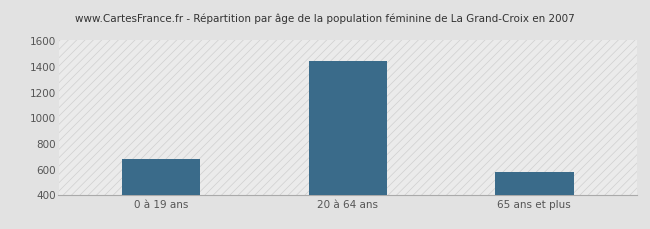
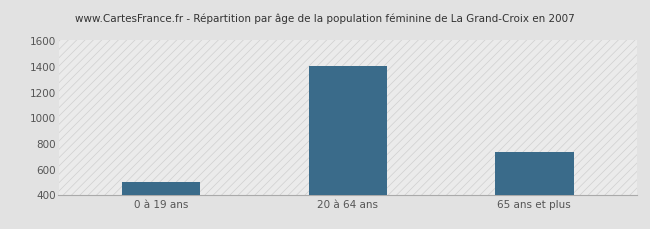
0 à 19 ans: 680 -> 500
20 à 64 ans: 1440 -> 1400
65 ans et plus: 570 -> 730
